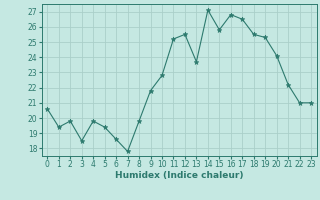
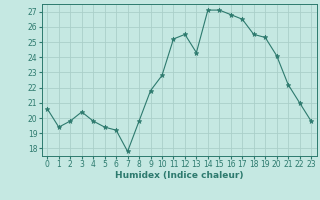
3: 18.5 -> 20.4
6: 18.6 -> 19.2
13: 23.7 -> 24.3
15: 25.8 -> 27.1
23: 21.0 -> 19.8
